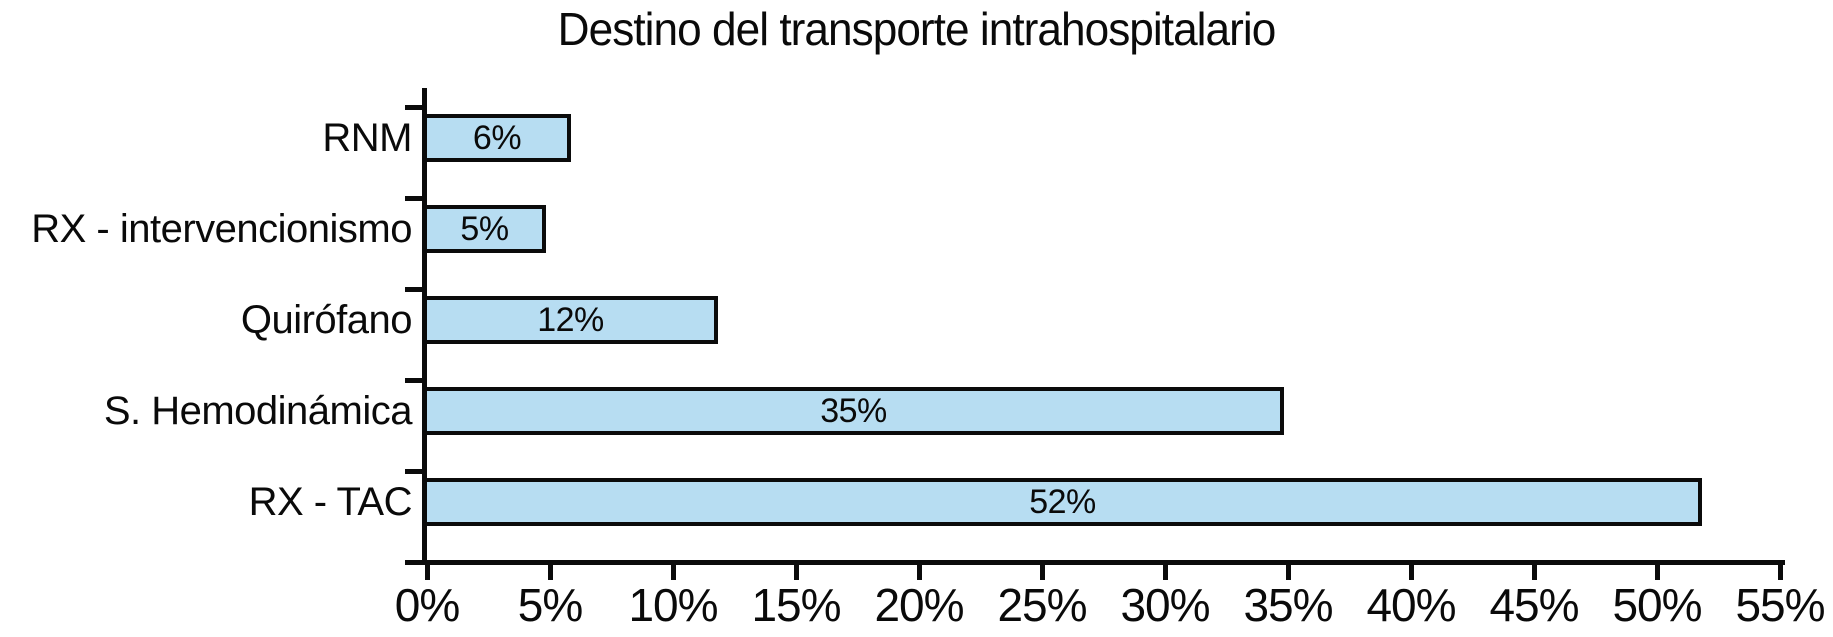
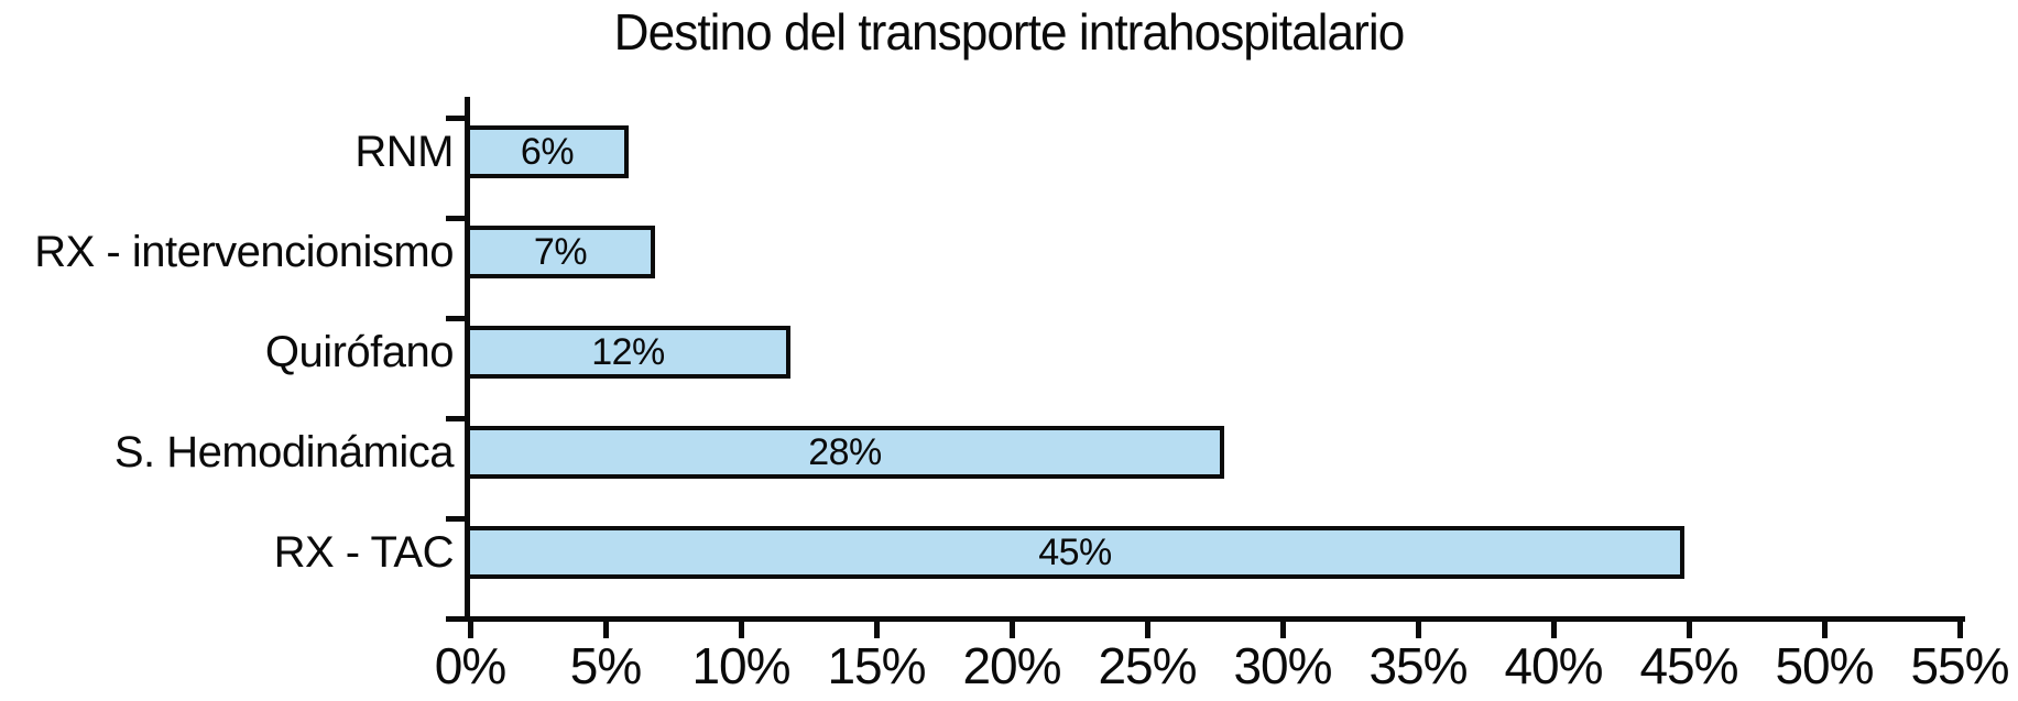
RX - intervencionismo: 5% -> 7%
S. Hemodinámica: 35% -> 28%
RX - TAC: 52% -> 45%
